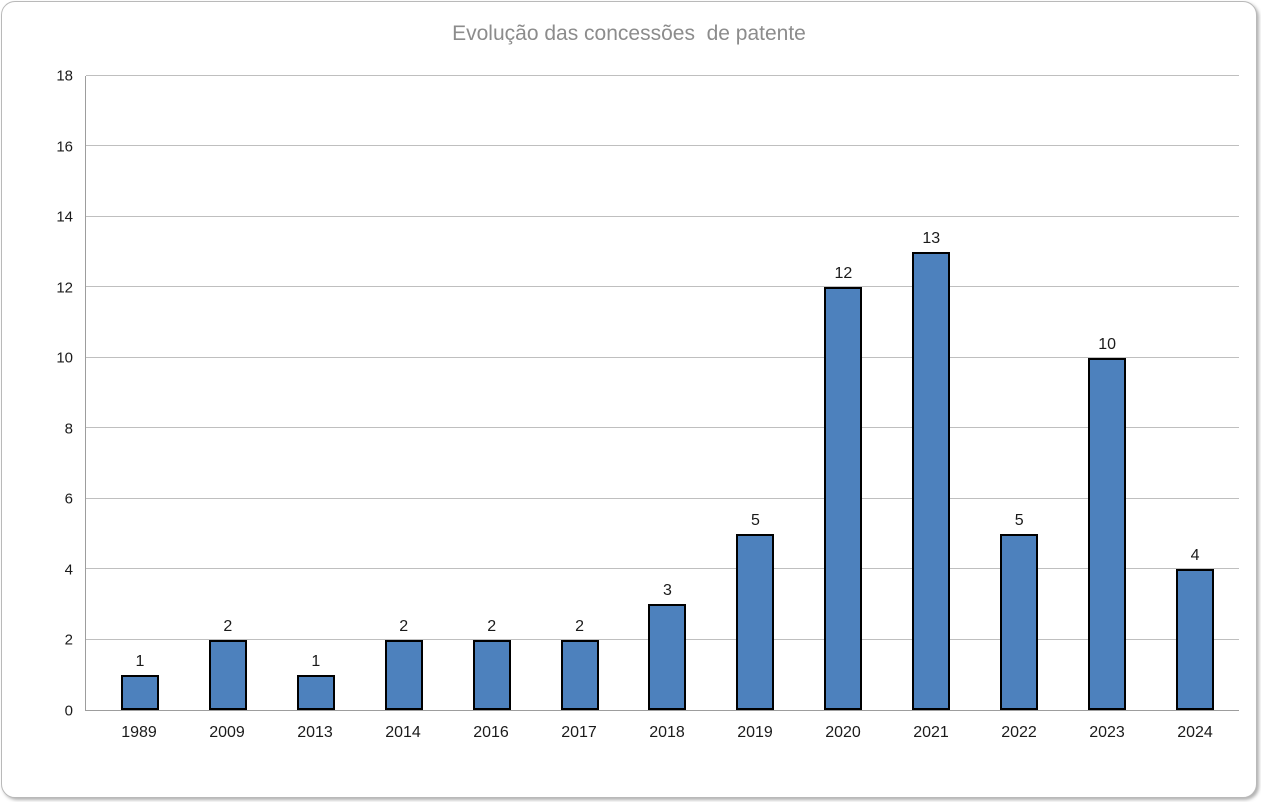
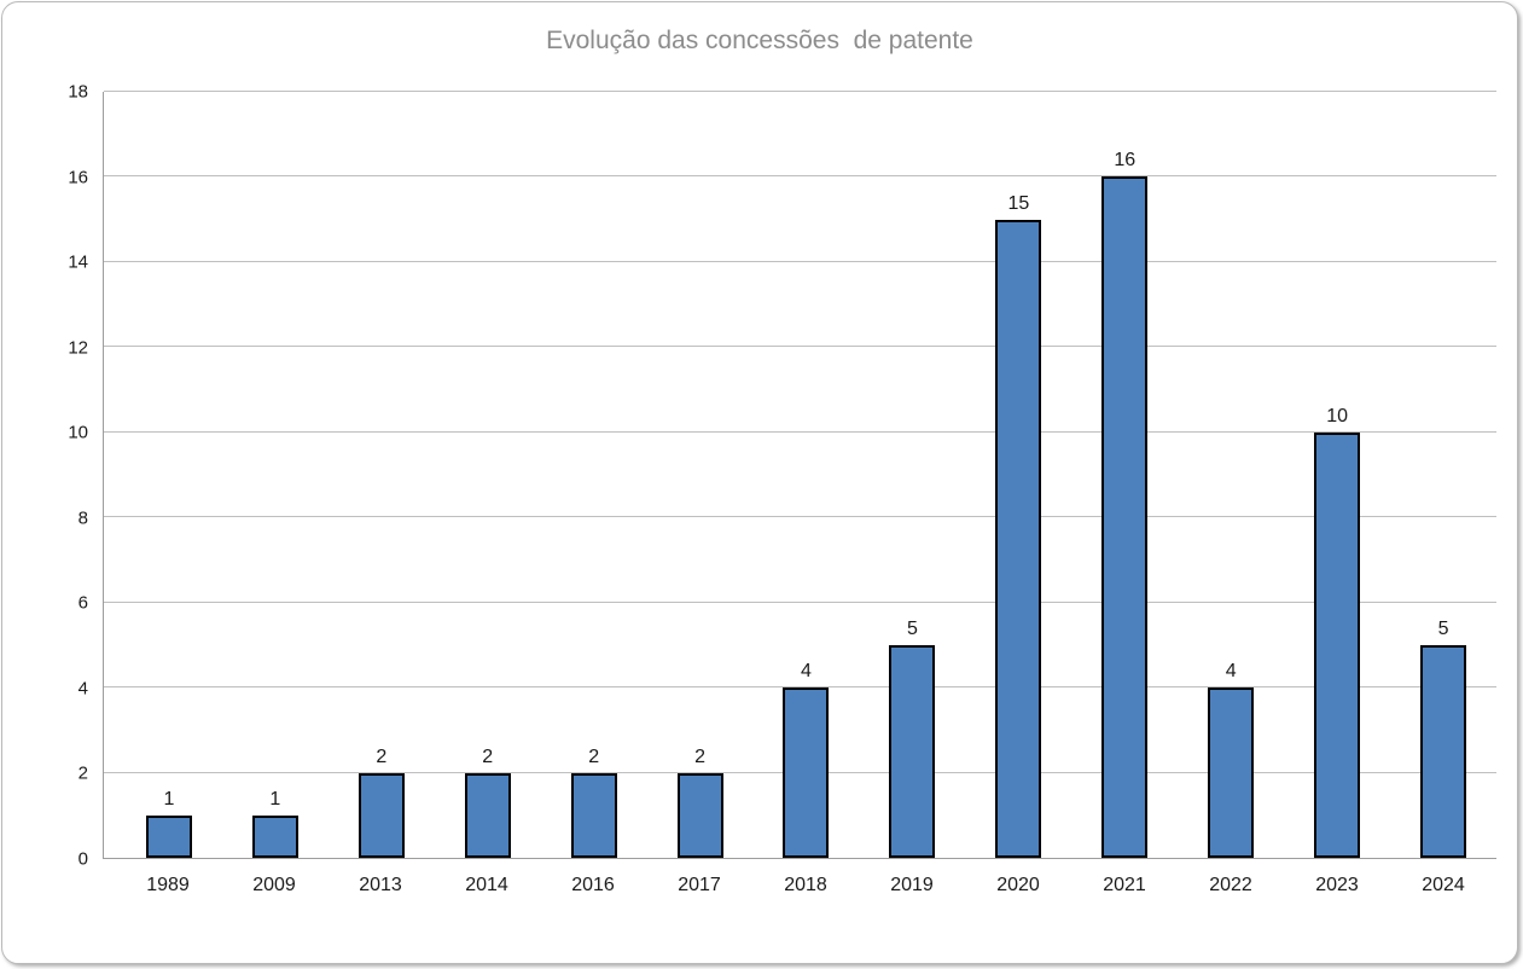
2009: 2 -> 1
2013: 1 -> 2
2018: 3 -> 4
2020: 12 -> 15
2021: 13 -> 16
2022: 5 -> 4
2024: 4 -> 5
